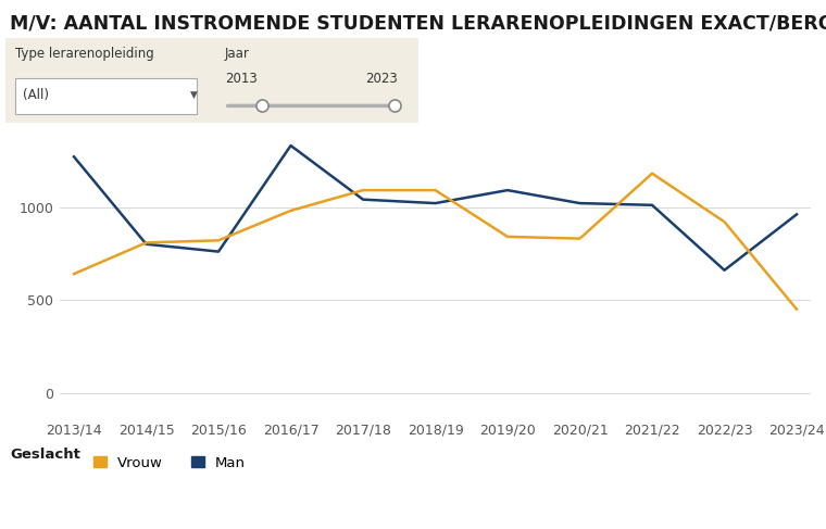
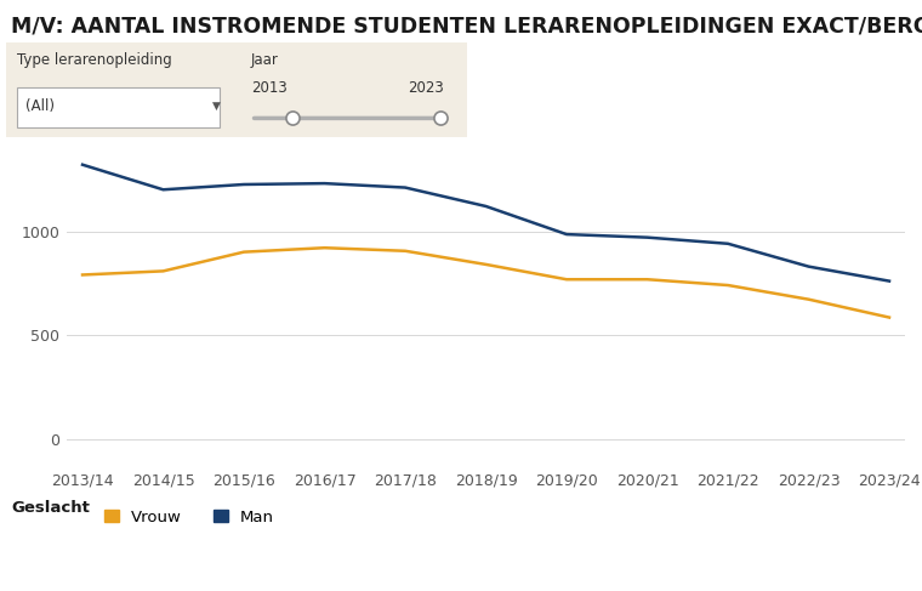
Man/2013/14: 1270 -> 1320
Vrouw/2013/14: 640 -> 790
Man/2014/15: 800 -> 1200
Man/2015/16: 760 -> 1220
Vrouw/2015/16: 820 -> 900
Man/2016/17: 1330 -> 1230
Vrouw/2016/17: 980 -> 920
Man/2017/18: 1040 -> 1210
Vrouw/2017/18: 1090 -> 900
Man/2018/19: 1020 -> 1120
Vrouw/2018/19: 1090 -> 840
Man/2019/20: 1090 -> 980
Vrouw/2019/20: 840 -> 770
Man/2020/21: 1020 -> 970
Vrouw/2020/21: 830 -> 770
Man/2021/22: 1010 -> 940
Vrouw/2021/22: 1180 -> 740
Man/2022/23: 660 -> 830
Vrouw/2022/23: 920 -> 670
Man/2023/24: 960 -> 760
Vrouw/2023/24: 450 -> 580
